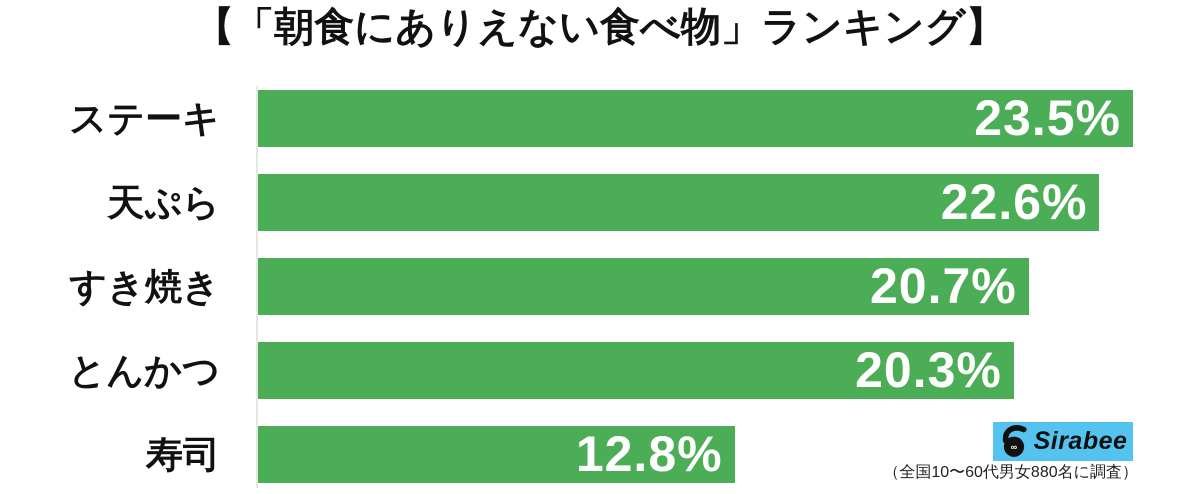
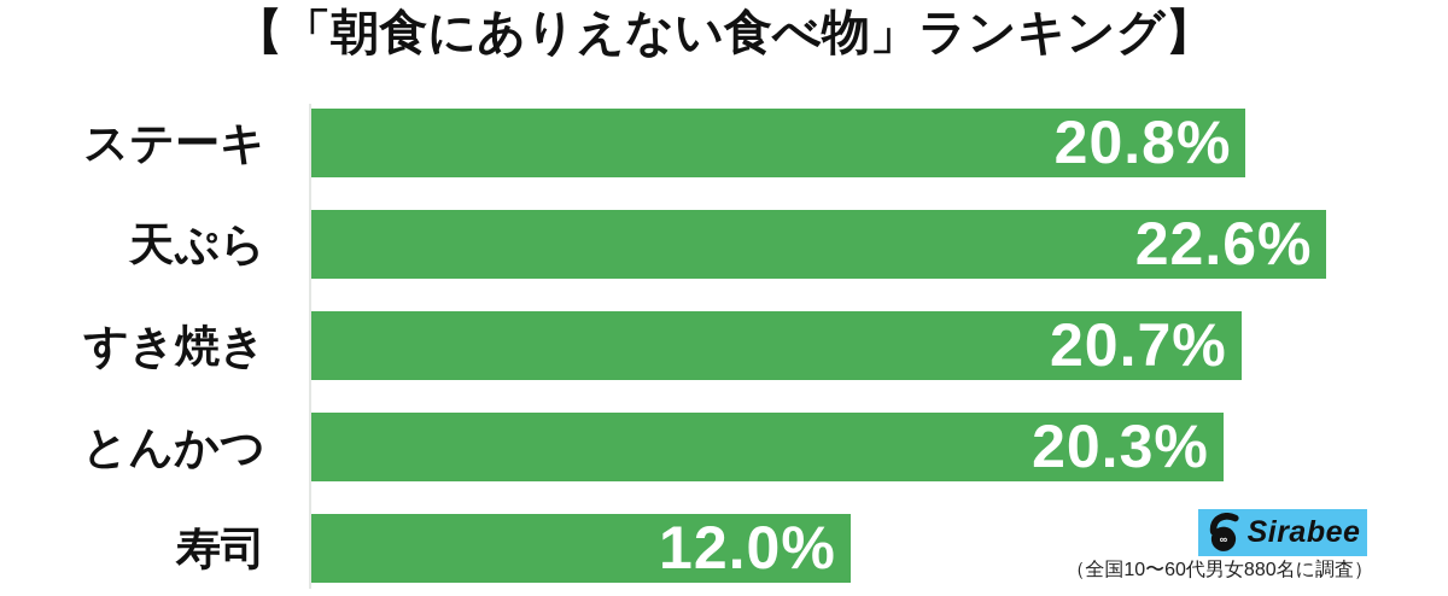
ステーキ: 23.5% -> 20.8%
寿司: 12.8% -> 12.0%
